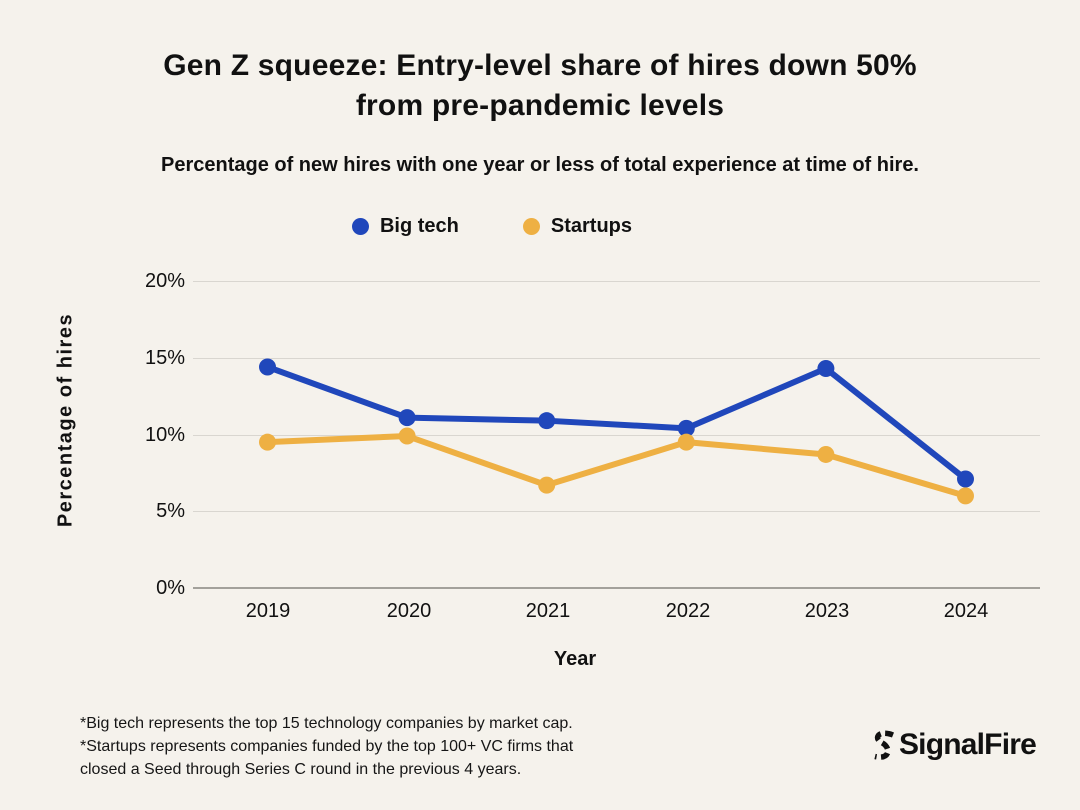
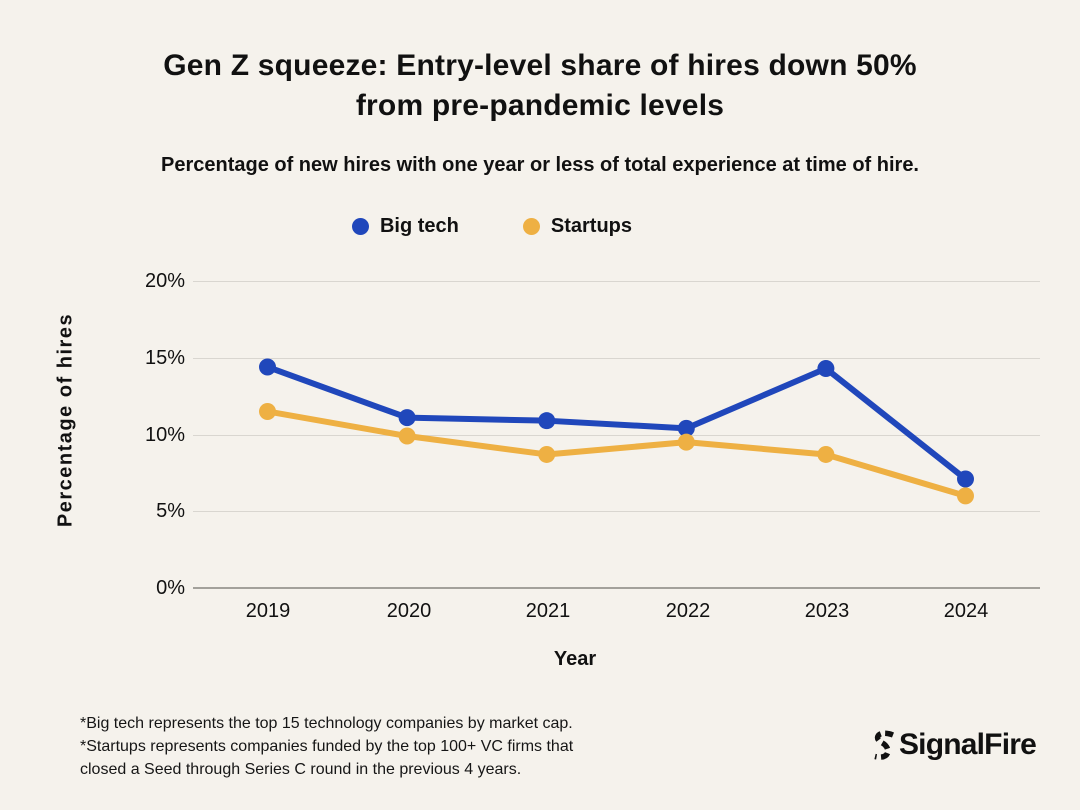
Startups/2019: 9.5% -> 11.5%
Startups/2021: 6.7% -> 8.7%
